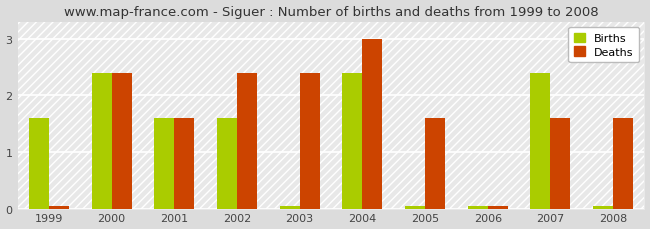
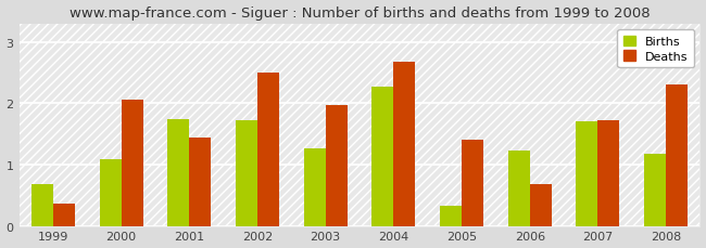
Births/1999: 1.60 -> 0.68
Deaths/1999: 0.05 -> 0.36
Births/2000: 2.40 -> 1.08
Deaths/2000: 2.40 -> 2.06
Births/2001: 1.60 -> 1.74
Deaths/2001: 1.60 -> 1.44
Births/2002: 1.60 -> 1.72
Deaths/2002: 2.40 -> 2.50
Births/2003: 0.05 -> 1.26
Deaths/2003: 2.40 -> 1.96
Births/2004: 2.40 -> 2.26
Deaths/2004: 3.00 -> 2.68
Births/2005: 0.05 -> 0.32
Deaths/2005: 1.60 -> 1.40
Births/2006: 0.05 -> 1.22
Deaths/2006: 0.05 -> 0.68
Births/2007: 2.40 -> 1.70
Deaths/2007: 1.60 -> 1.72
Births/2008: 0.05 -> 1.18
Deaths/2008: 1.60 -> 2.30
